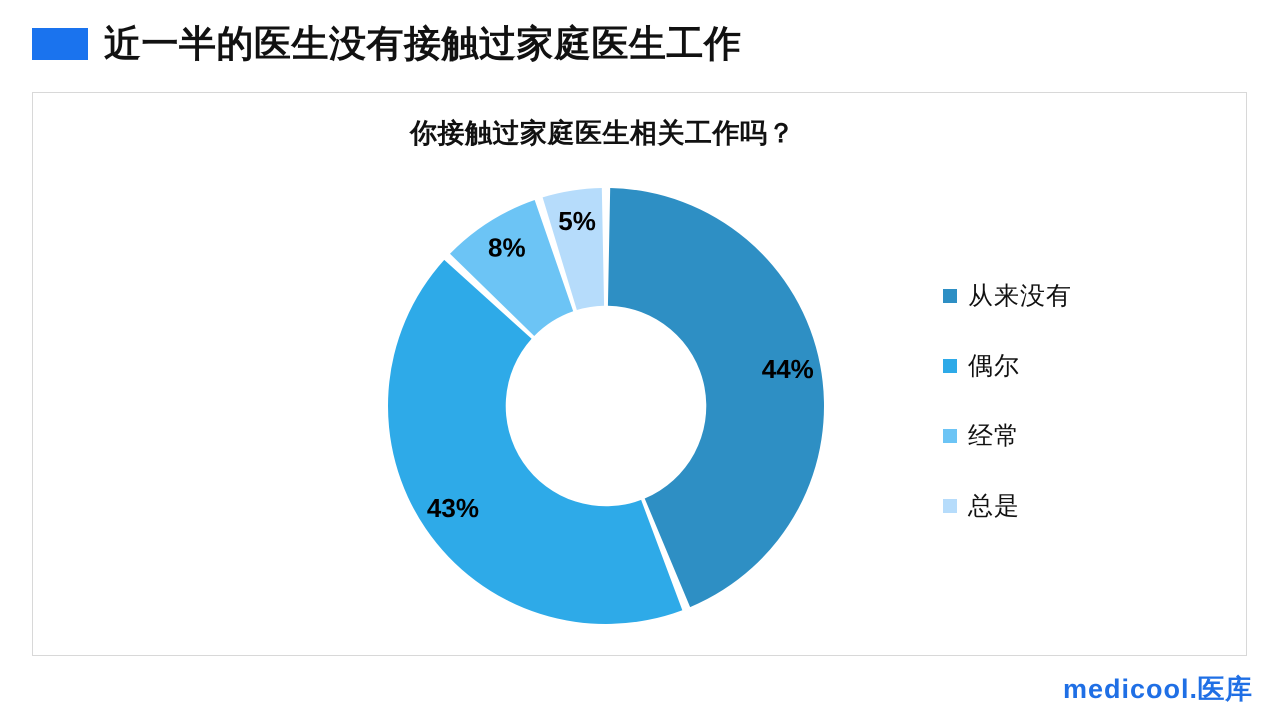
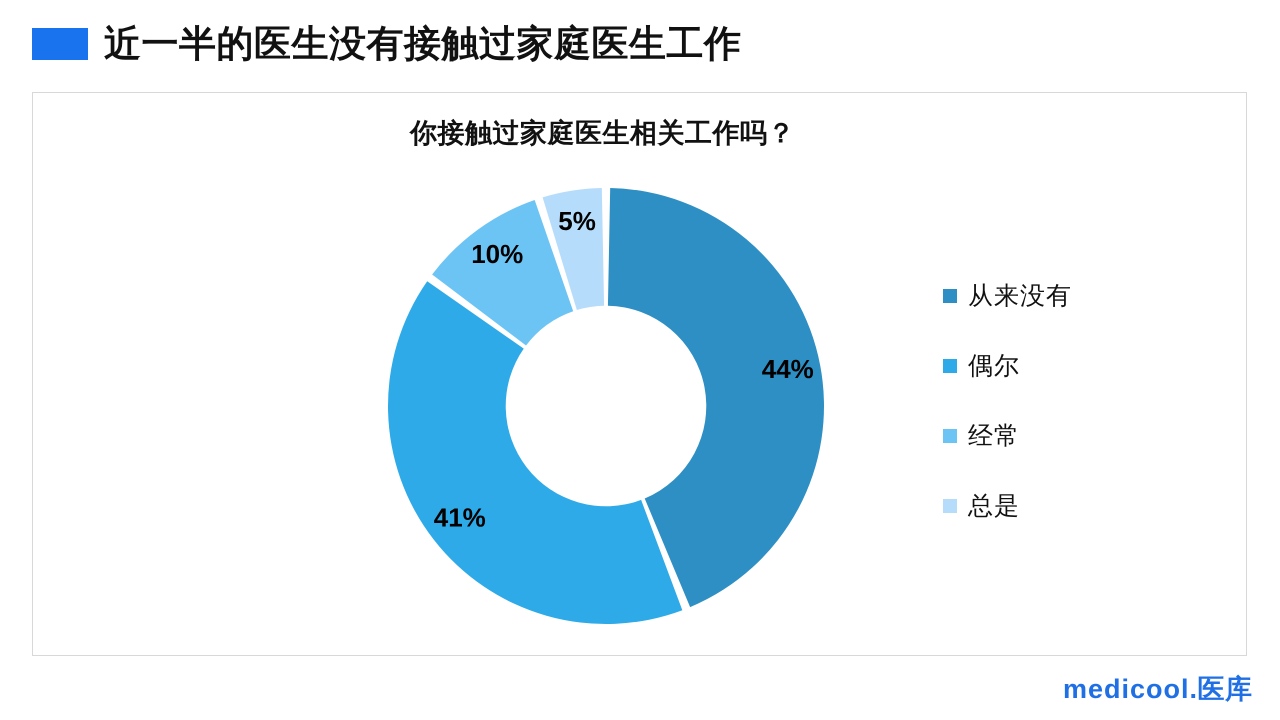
偶尔: 43% -> 41%
经常: 8% -> 10%
